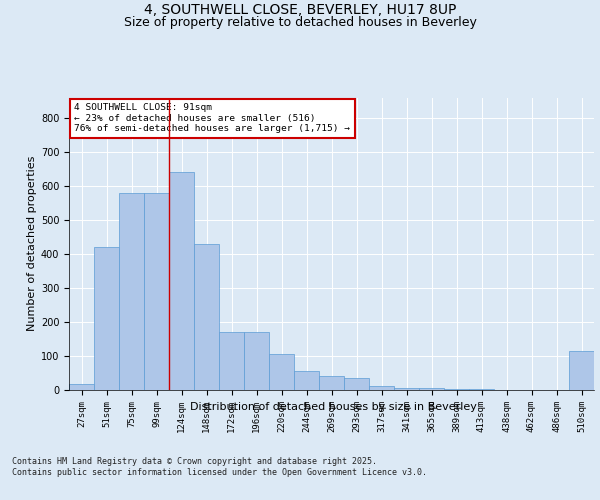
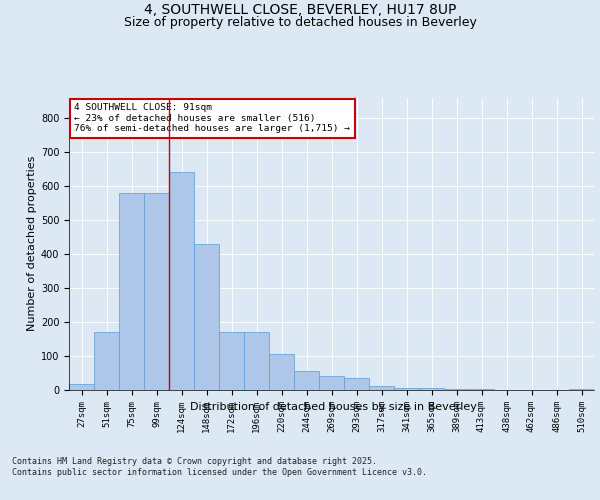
51sqm: 420 -> 170
510sqm: 115 -> 2
